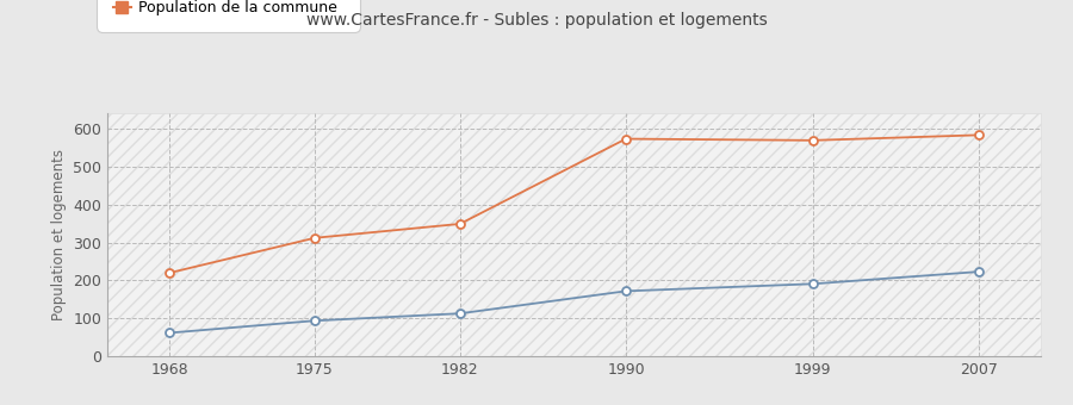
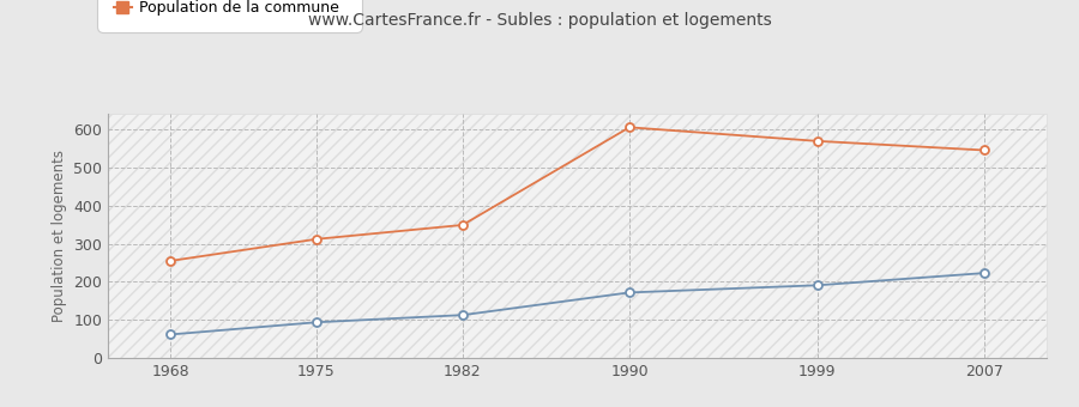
Population de la commune/1968: 220 -> 255
Population de la commune/1990: 573 -> 605
Population de la commune/2007: 583 -> 545
